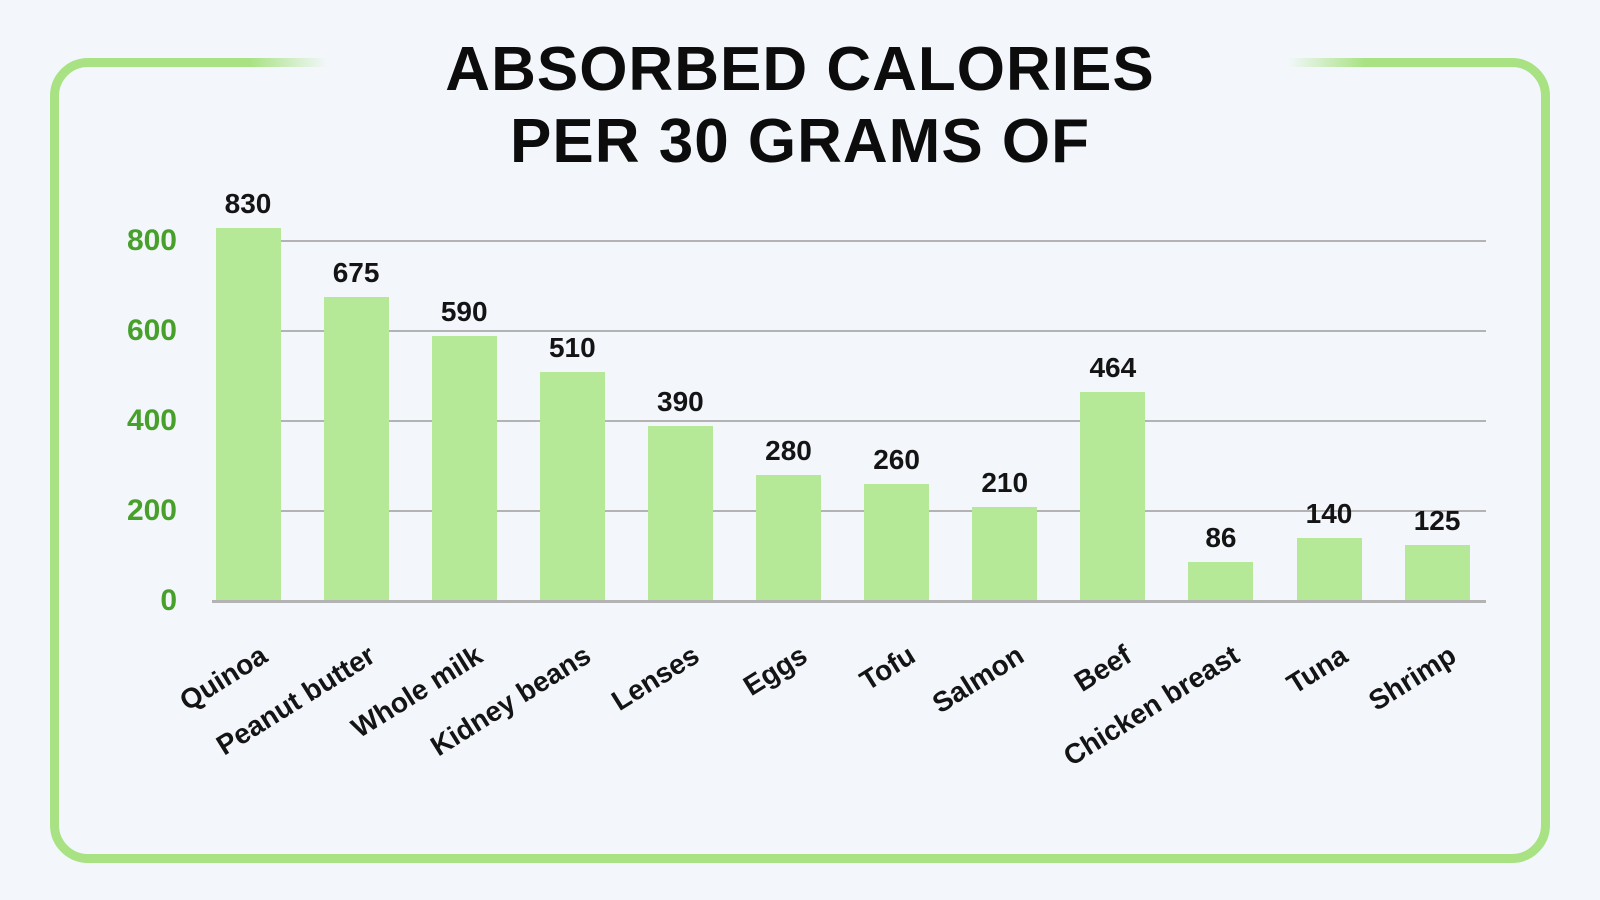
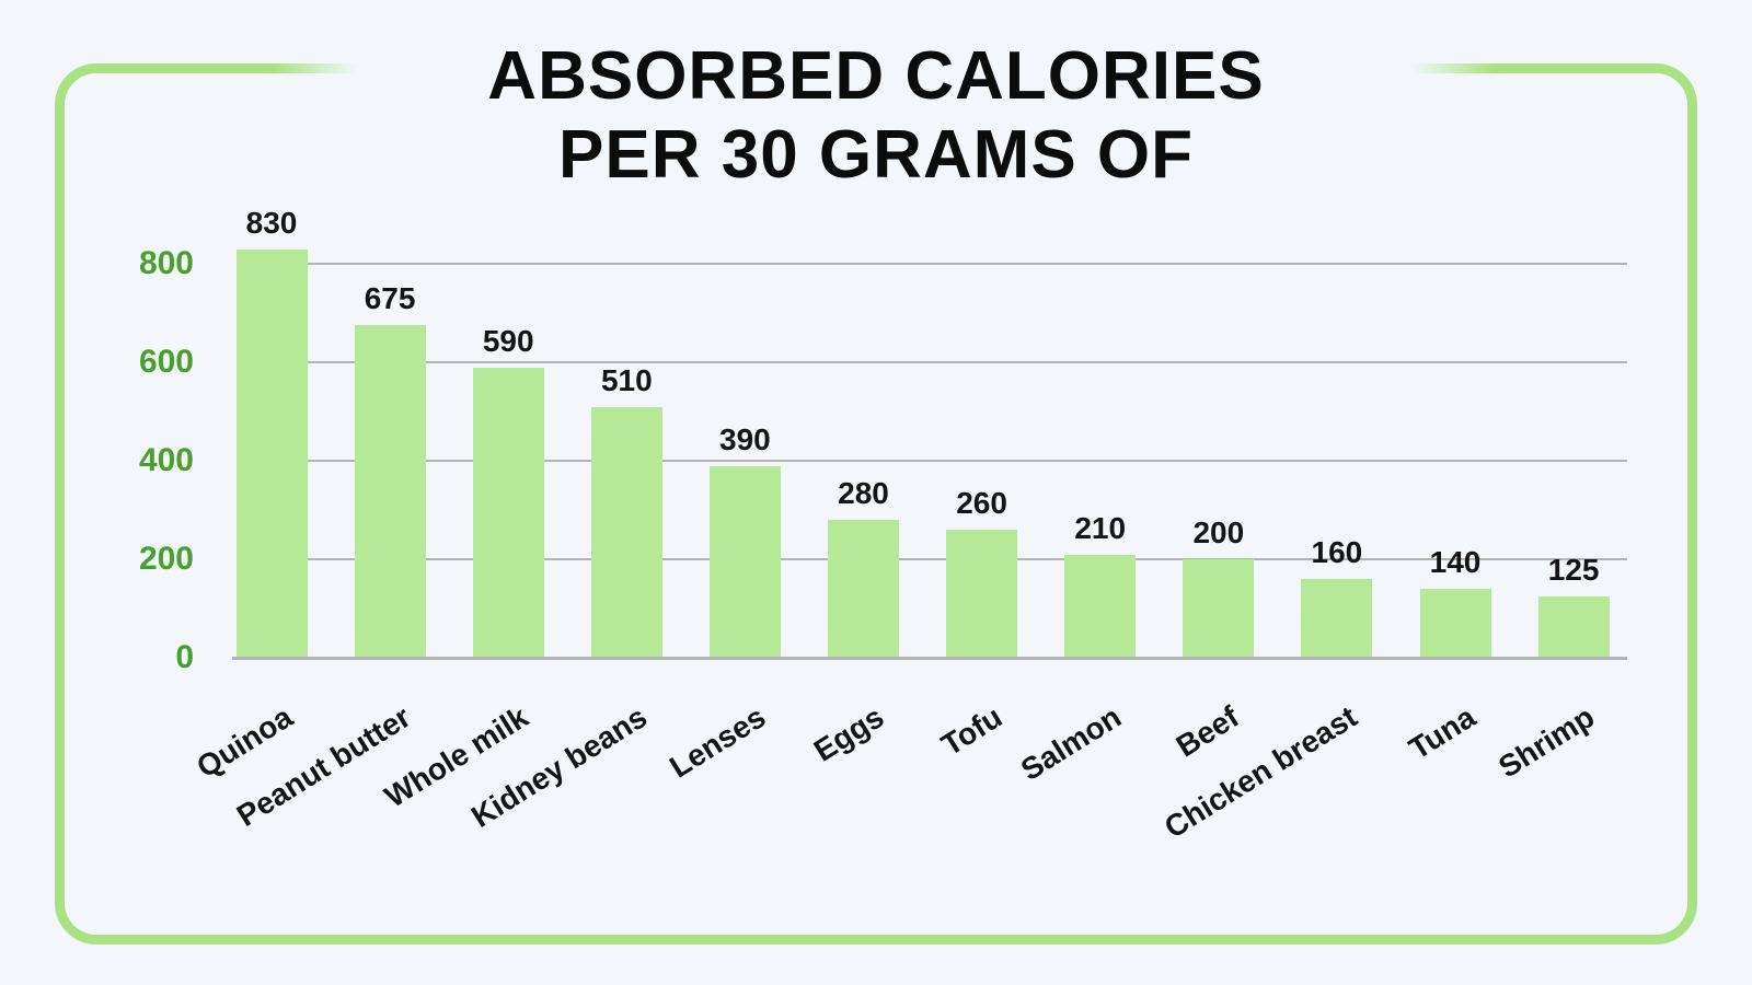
Beef: 464 -> 200
Chicken breast: 86 -> 160
